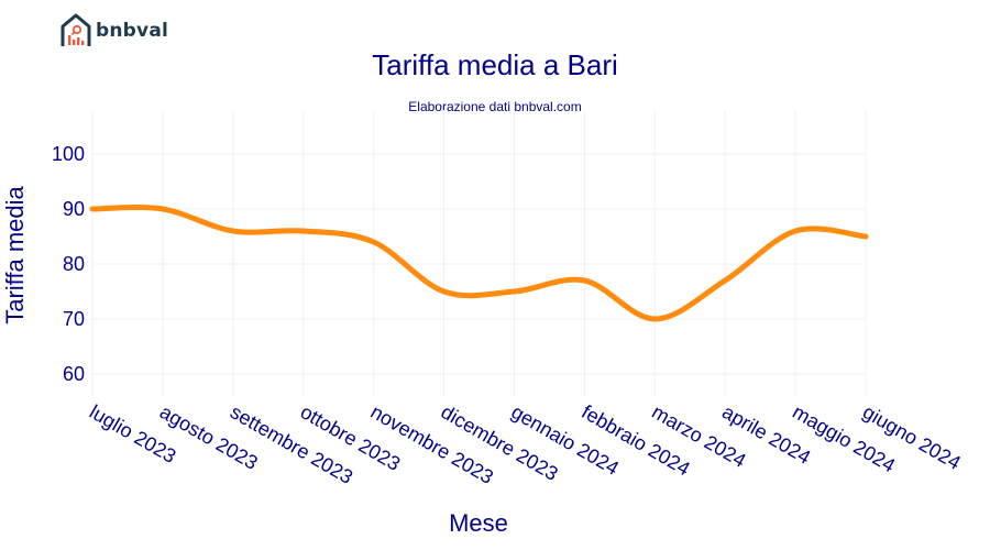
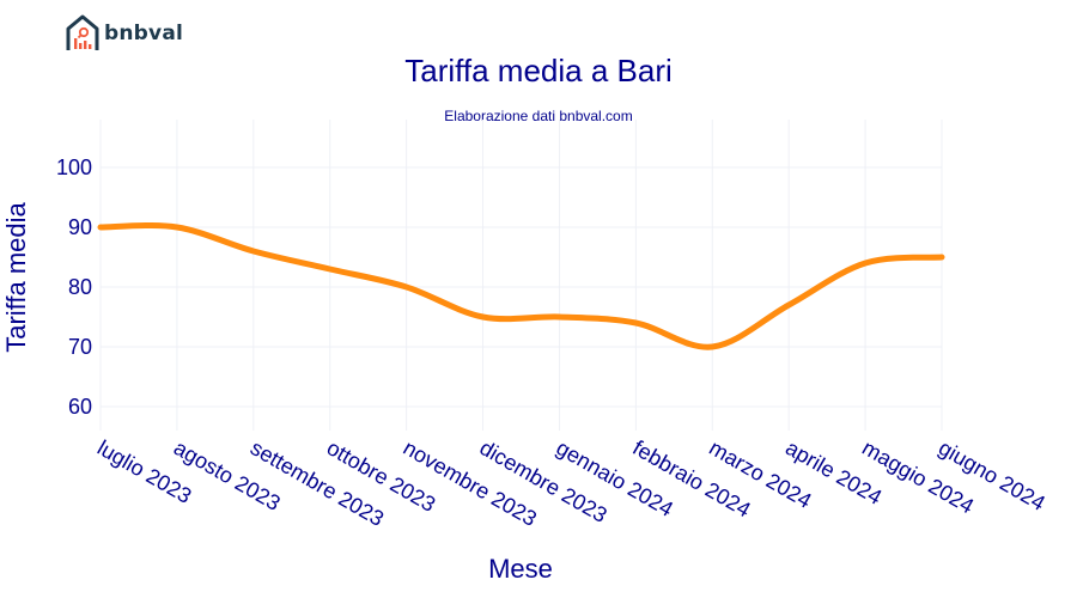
ottobre 2023: 86 -> 83
novembre 2023: 84 -> 80
febbraio 2024: 77 -> 74
maggio 2024: 86 -> 84
